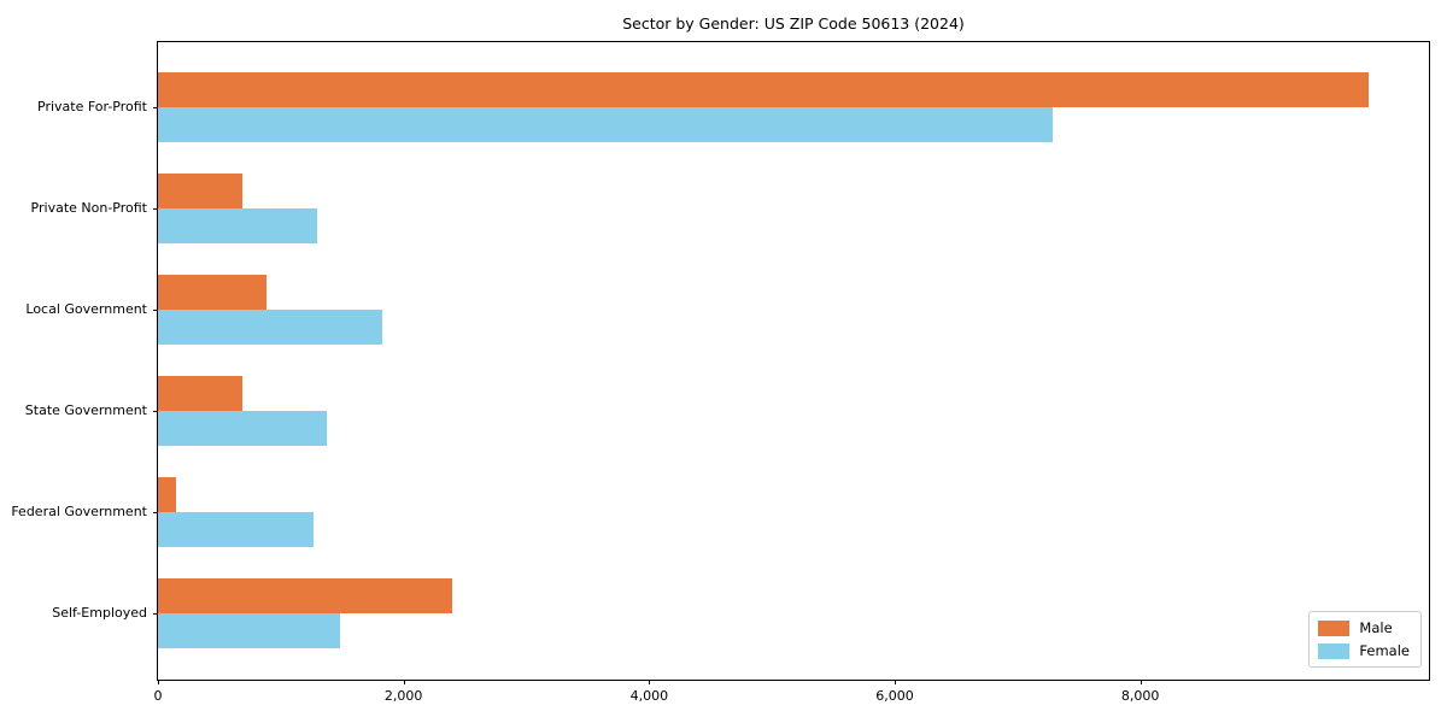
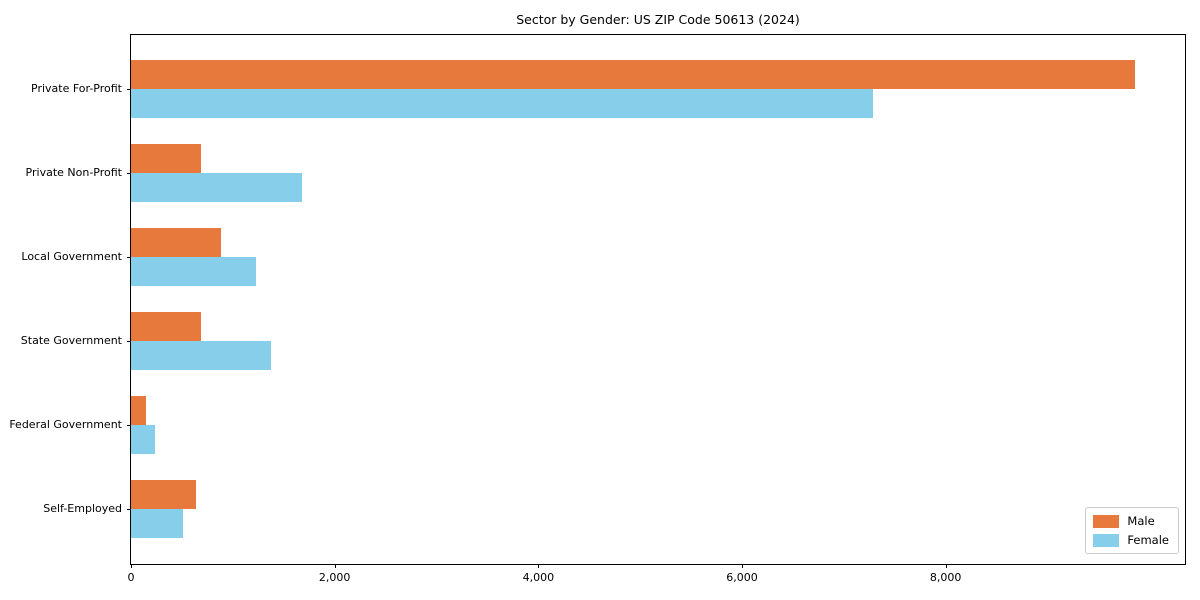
Female/Private Non-Profit: 1300 -> 1680
Female/Local Government: 1830 -> 1230
Female/Federal Government: 1270 -> 240
Male/Self-Employed: 2400 -> 640
Female/Self-Employed: 1480 -> 510
